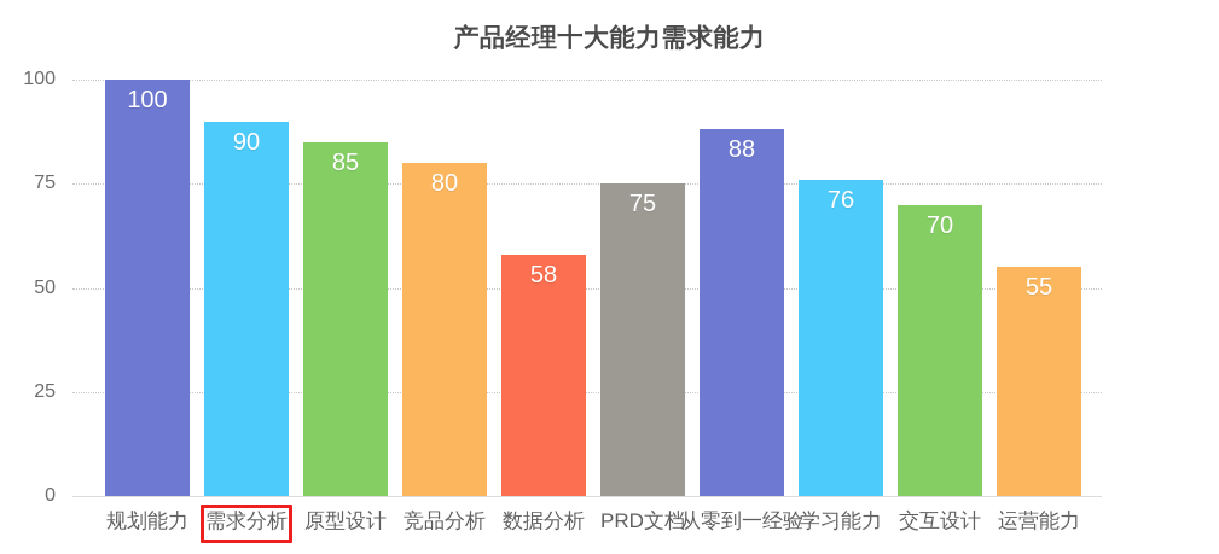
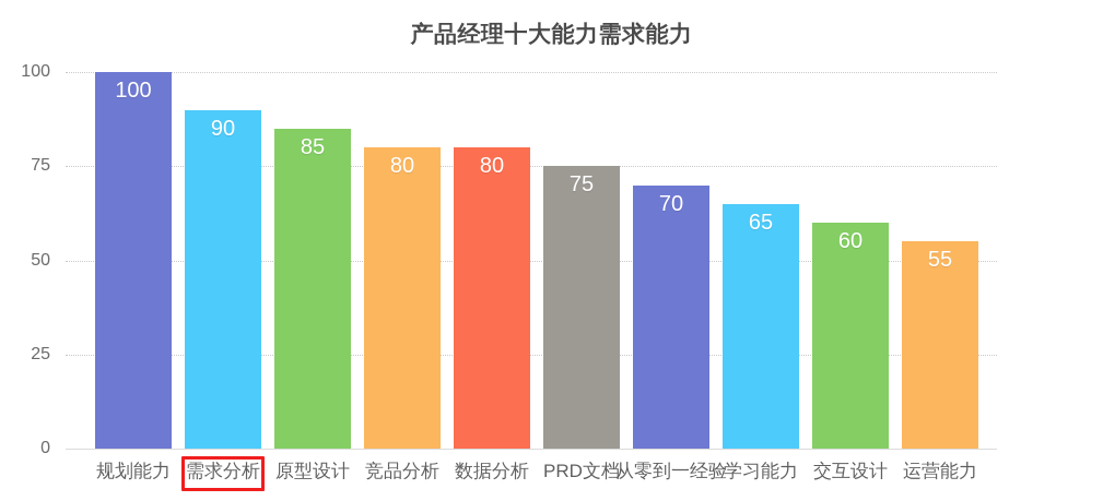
数据分析: 58 -> 80
从零到一经验: 88 -> 70
学习能力: 76 -> 65
交互设计: 70 -> 60
